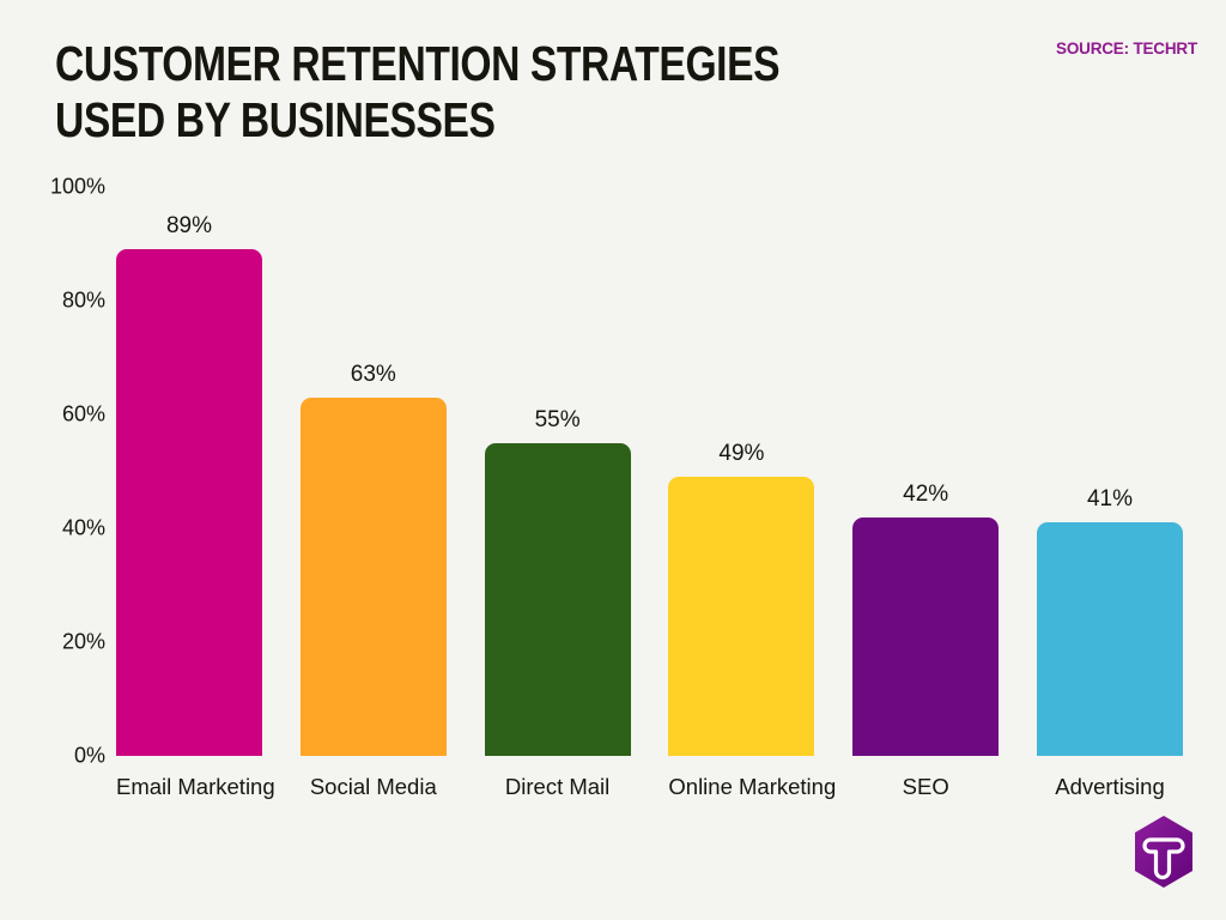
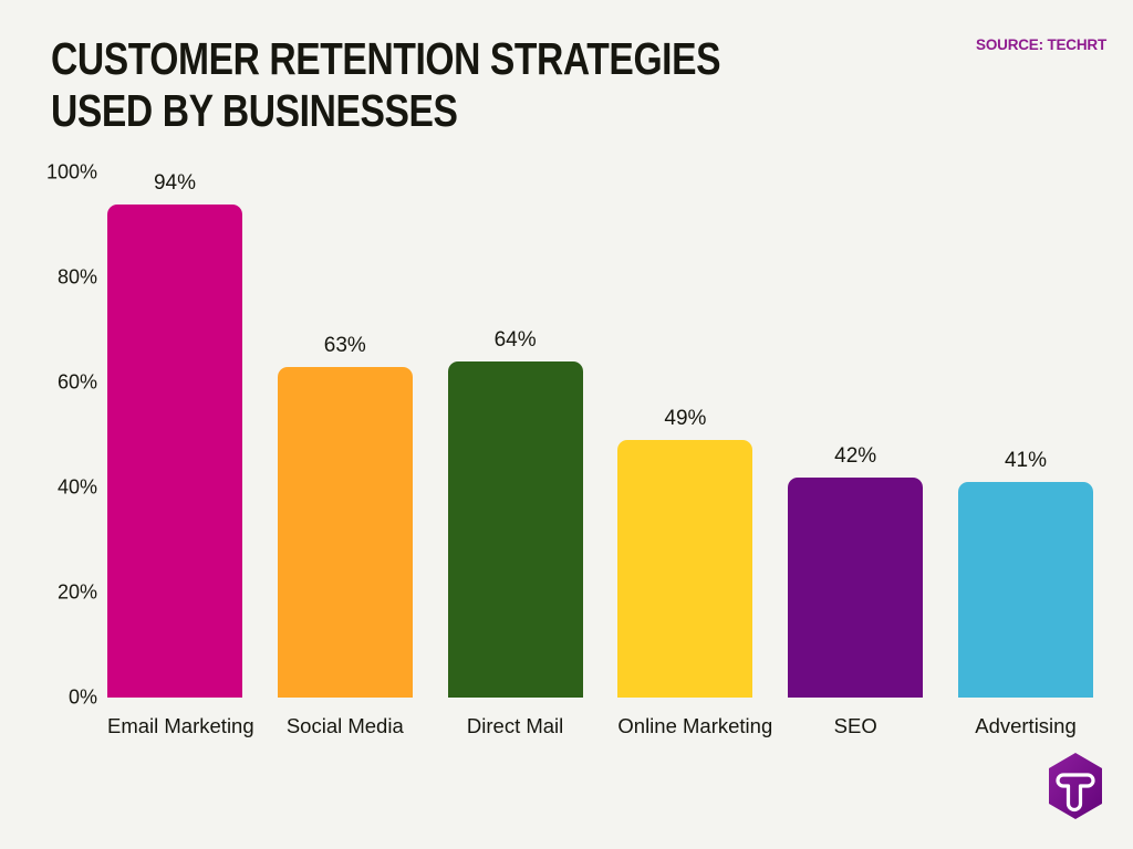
Email Marketing: 89% -> 94%
Direct Mail: 55% -> 64%
